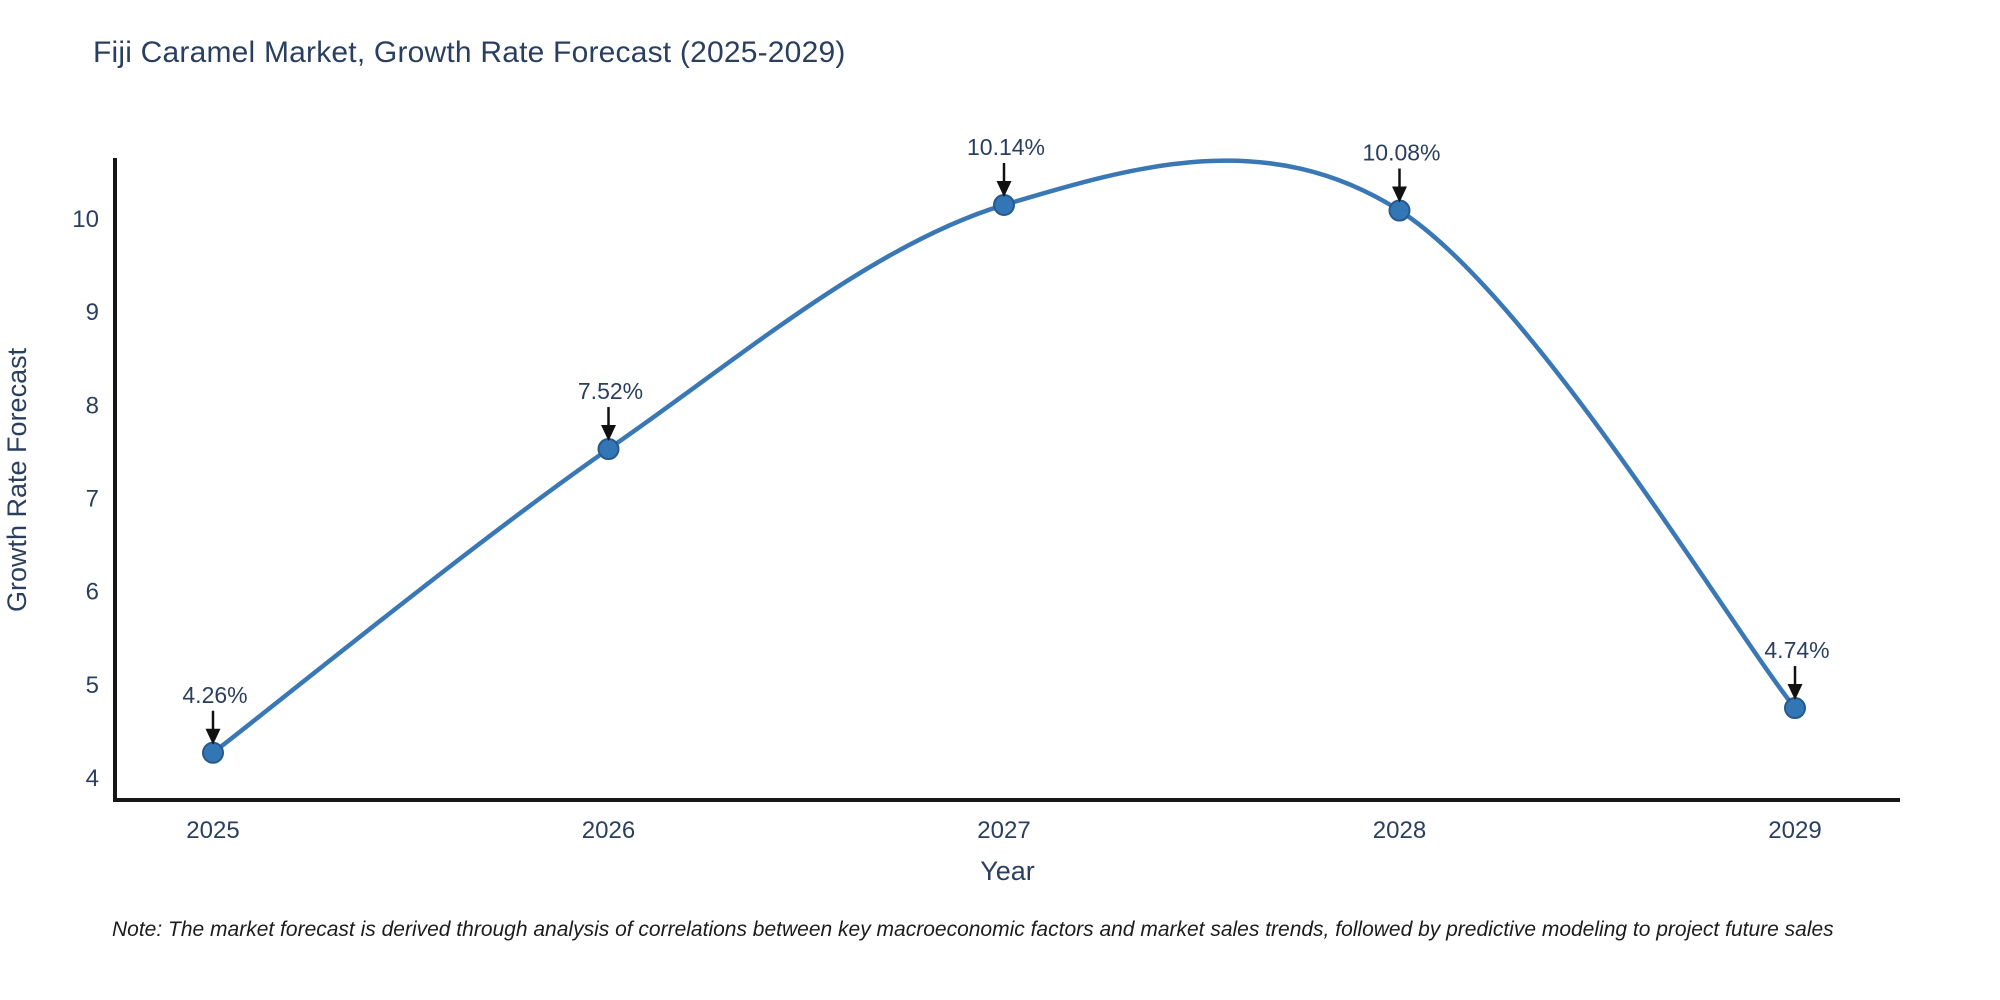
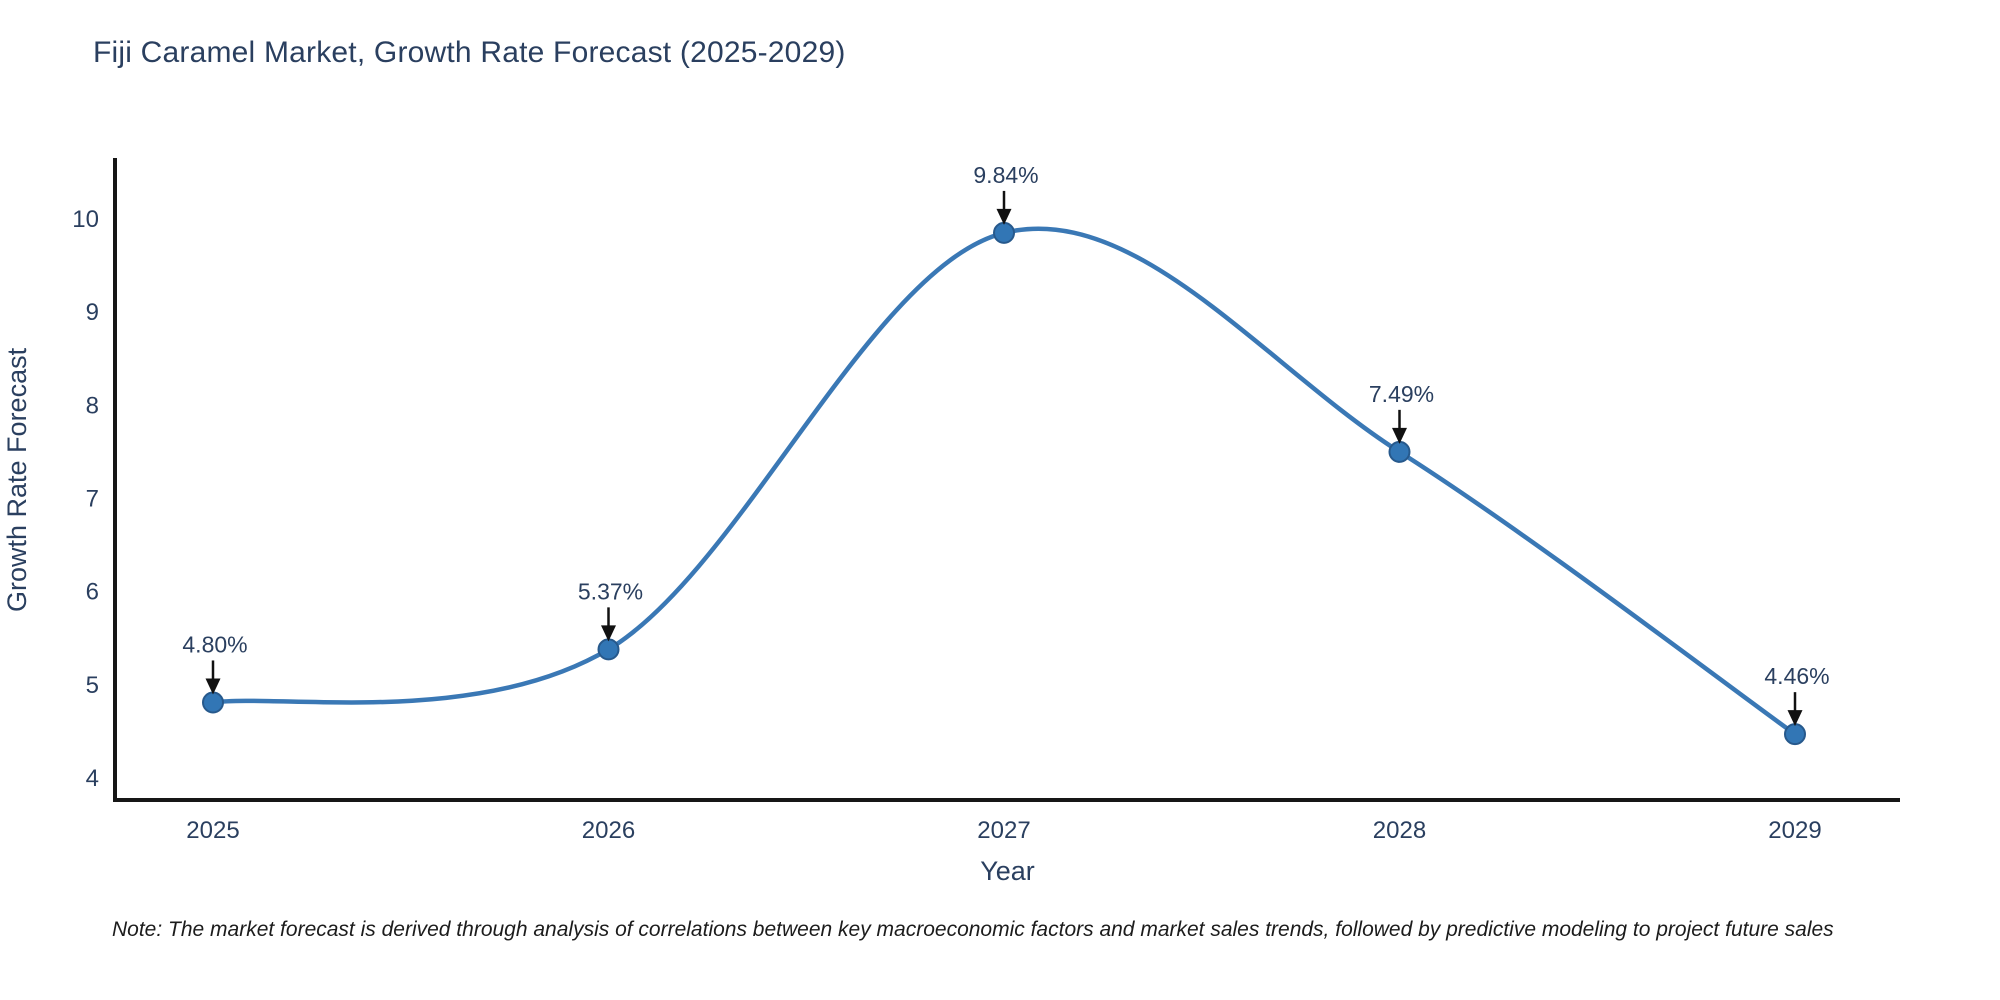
2025: 4.26% -> 4.80%
2026: 7.52% -> 5.37%
2027: 10.14% -> 9.84%
2028: 10.08% -> 7.49%
2029: 4.74% -> 4.46%
